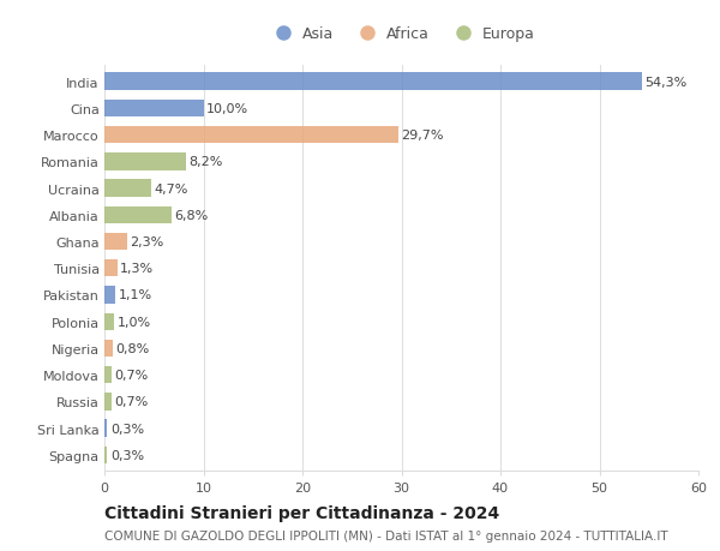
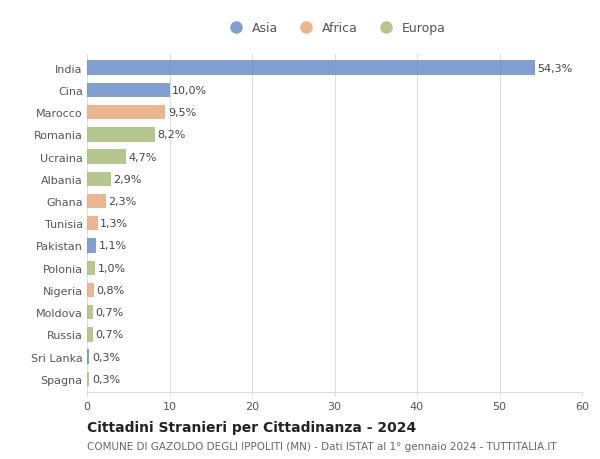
Marocco: 29,7% -> 9,5%
Albania: 6,8% -> 2,9%
